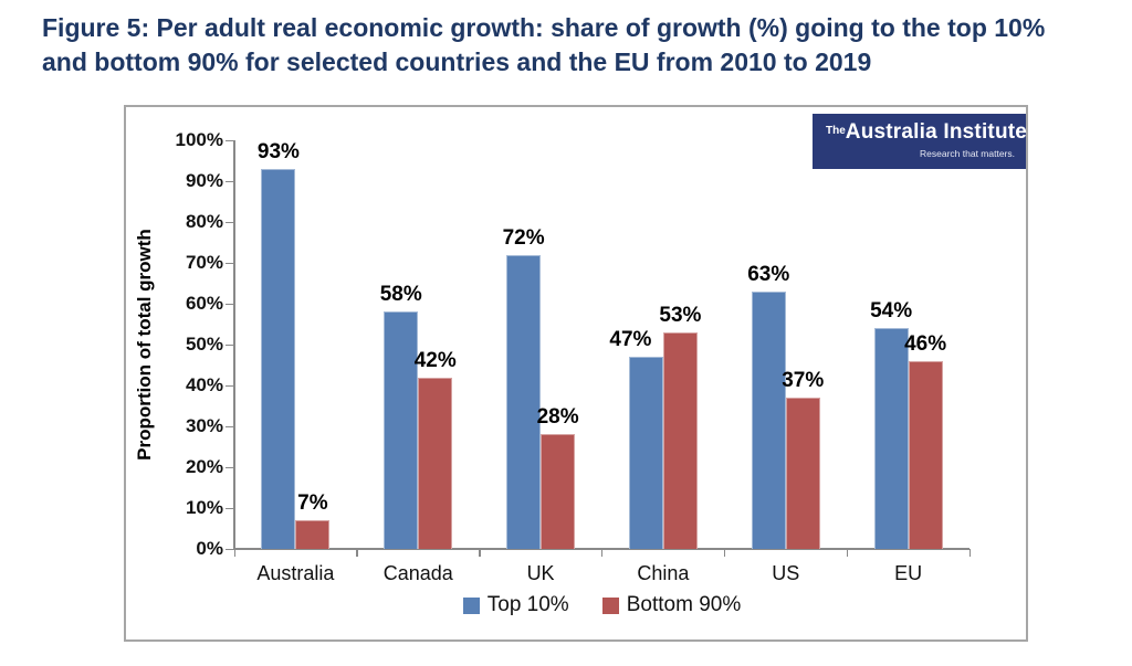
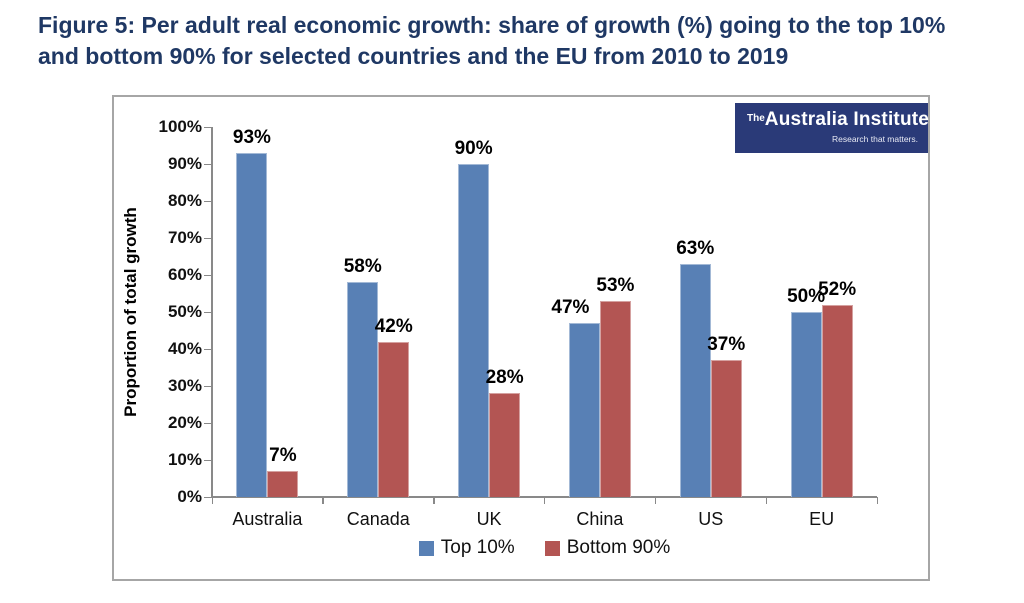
Top 10%/UK: 72% -> 90%
Top 10%/EU: 54% -> 50%
Bottom 90%/EU: 46% -> 52%
